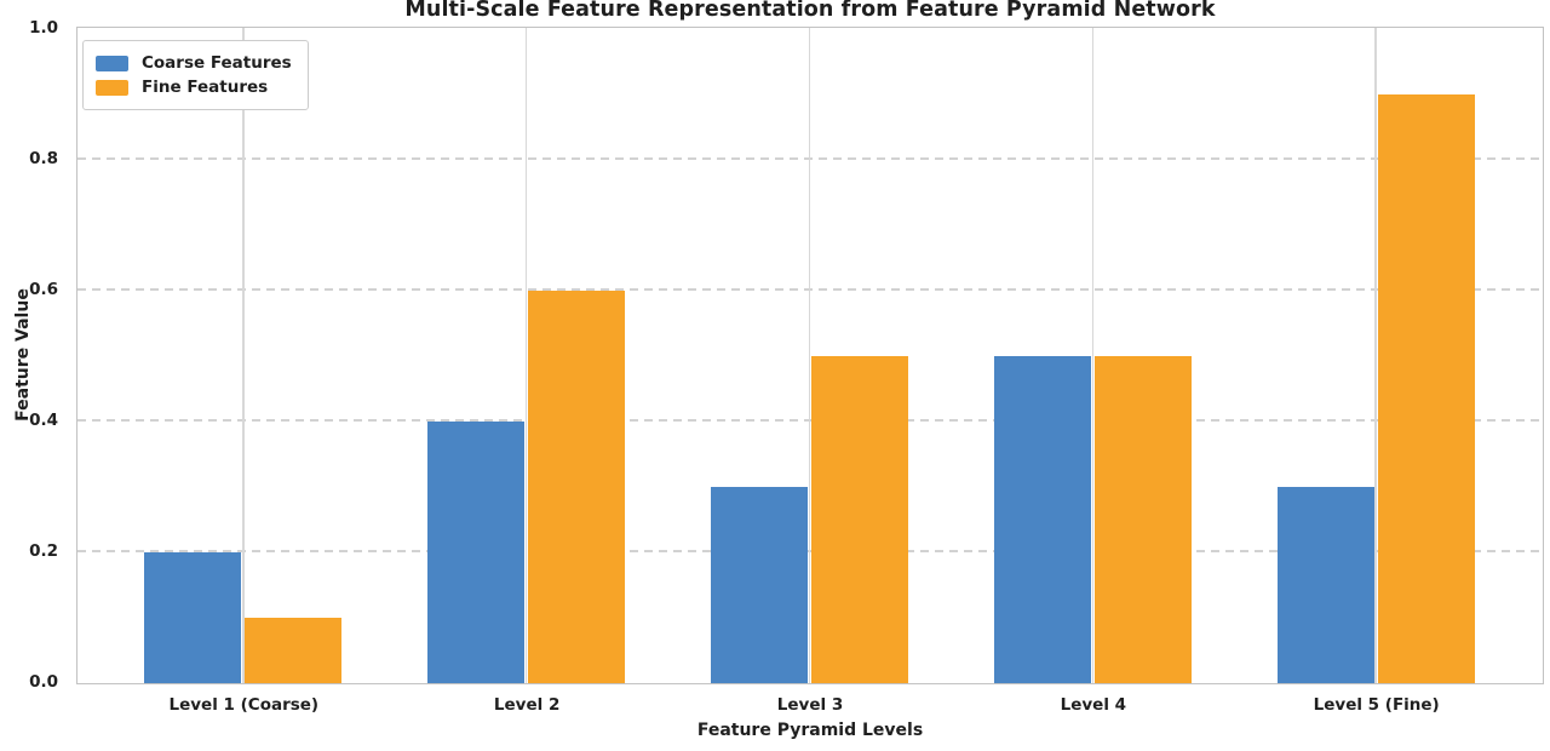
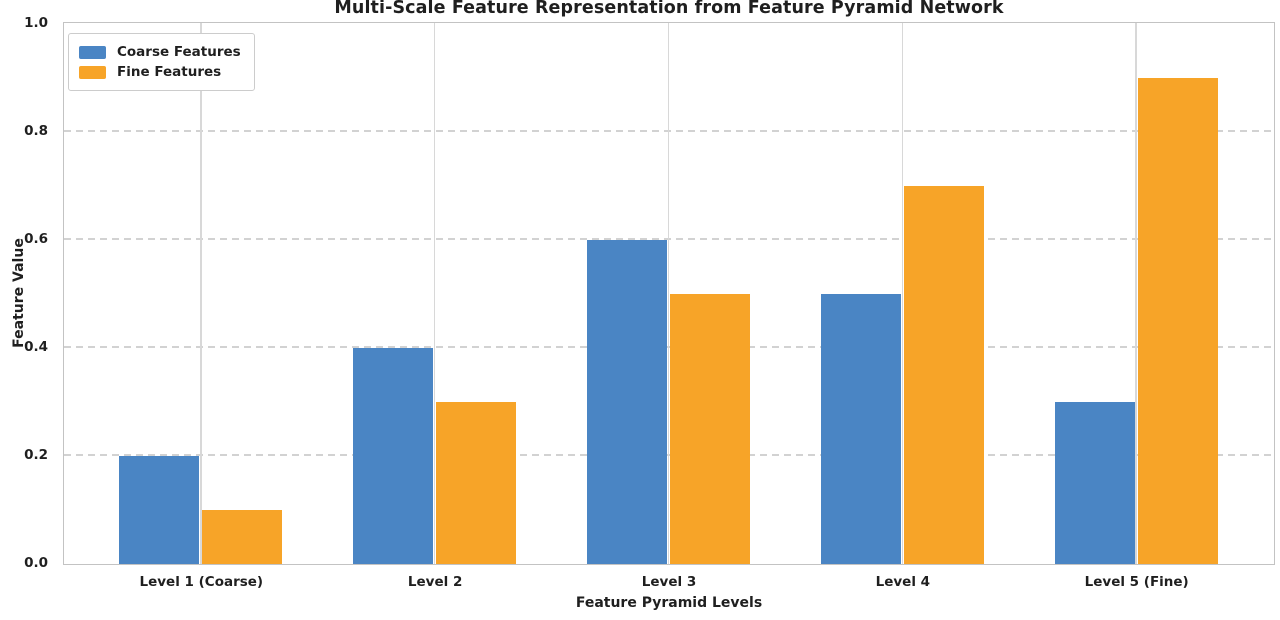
Fine Features/Level 2: 0.6 -> 0.3
Coarse Features/Level 3: 0.3 -> 0.6
Fine Features/Level 4: 0.5 -> 0.7
